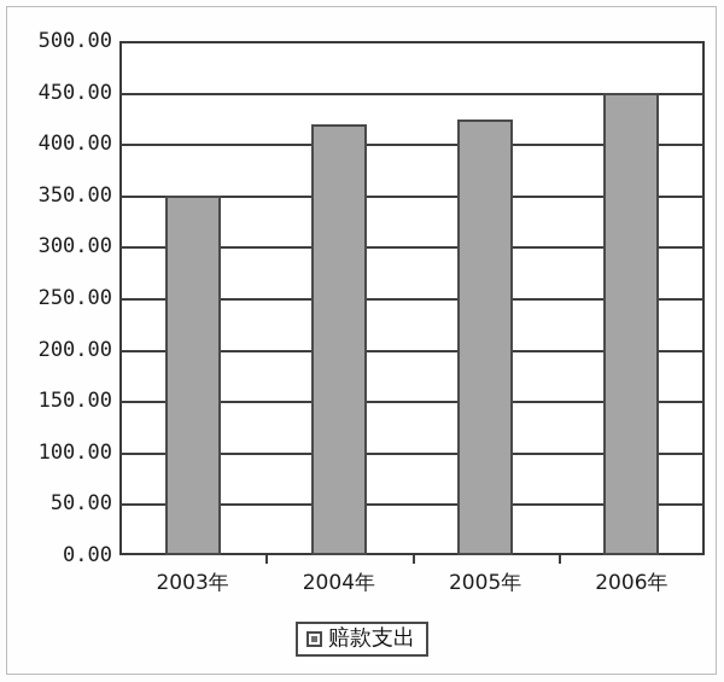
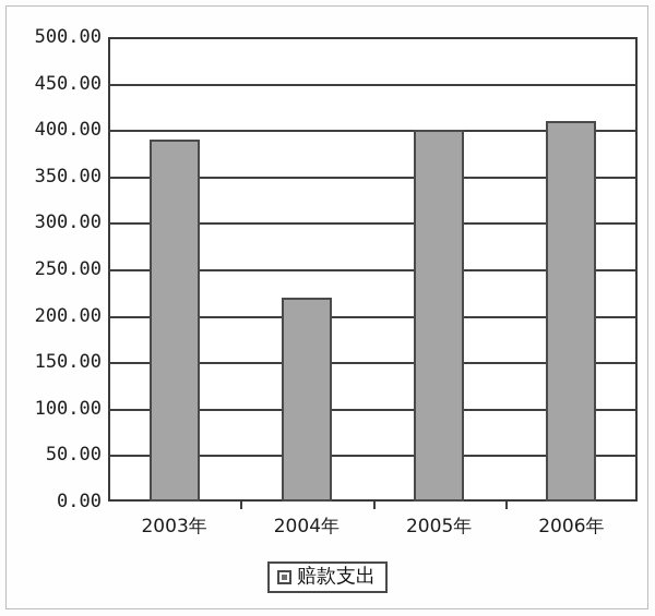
2003年: 350 -> 390
2004年: 420 -> 220
2005年: 420 -> 400
2006年: 450 -> 410
